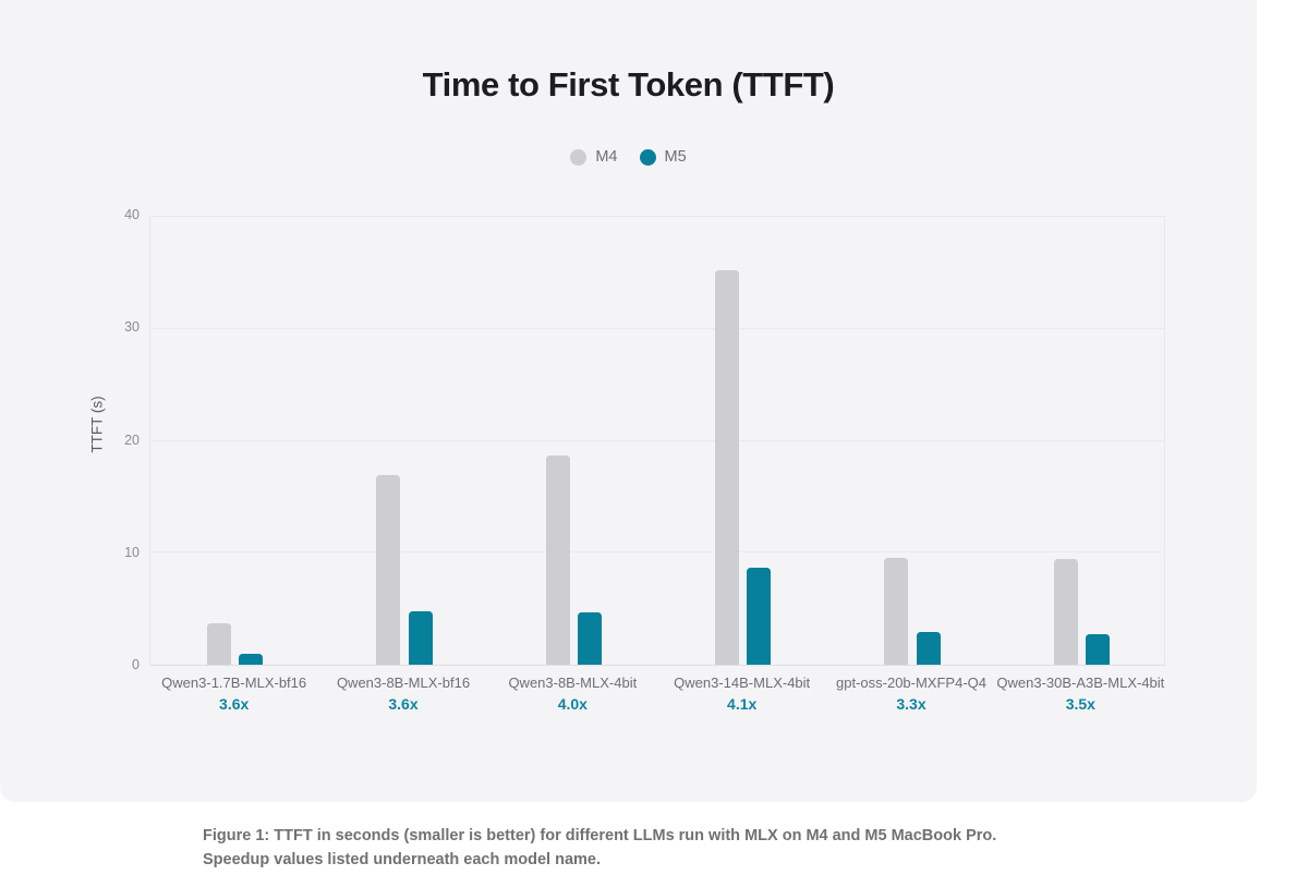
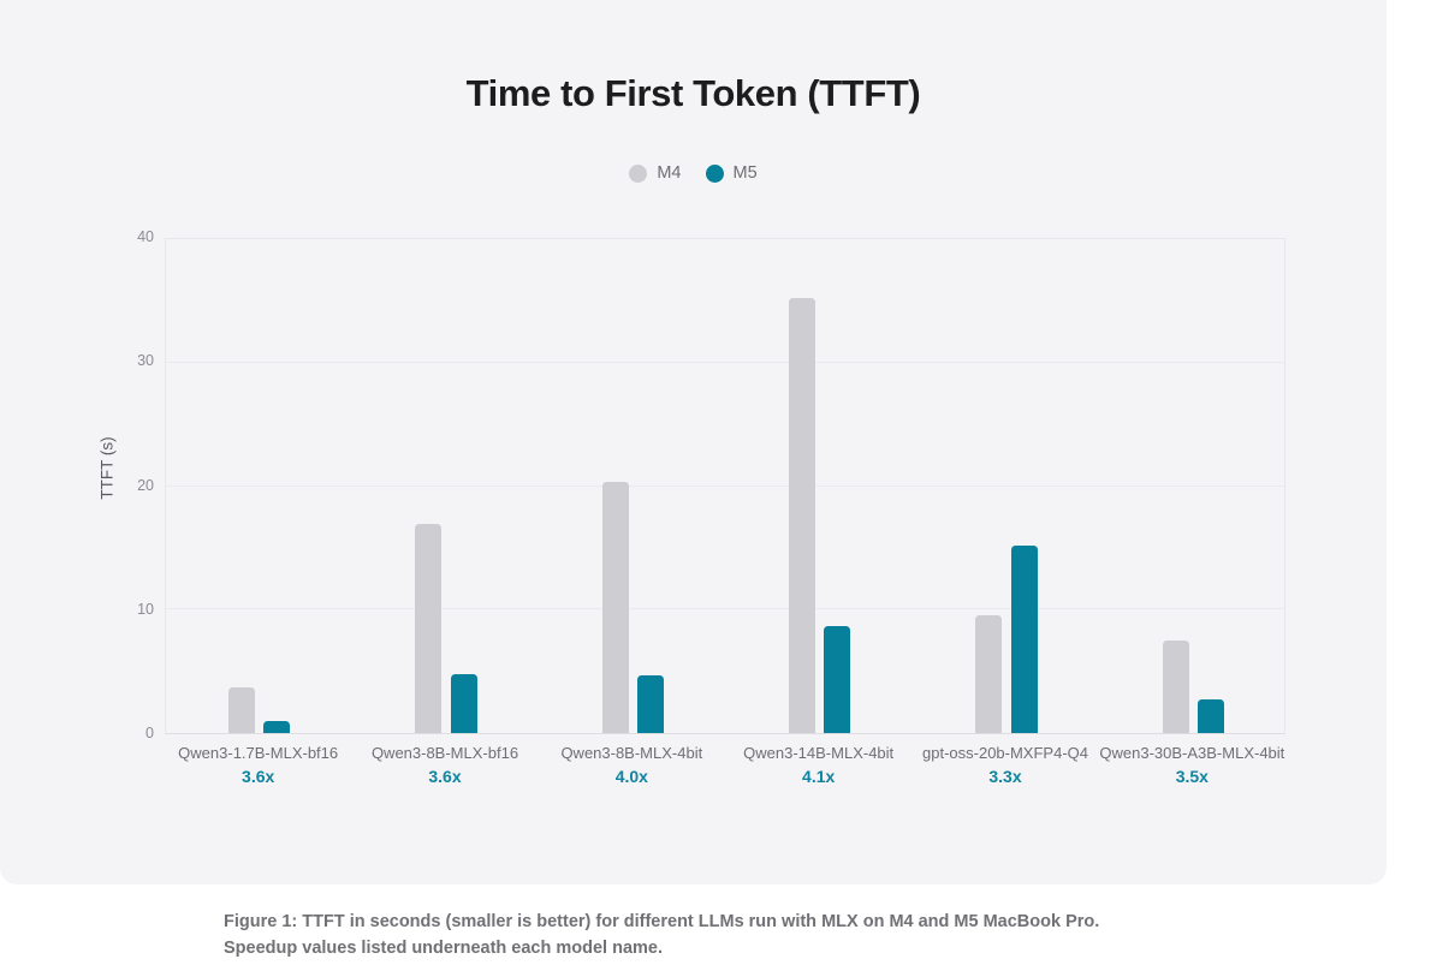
M4/Qwen3-8B-MLX-4bit: 18.6 -> 20.2
M5/gpt-oss-20b-MXFP4-Q4: 2.9 -> 15.1
M4/Qwen3-30B-A3B-MLX-4bit: 9.4 -> 7.5
